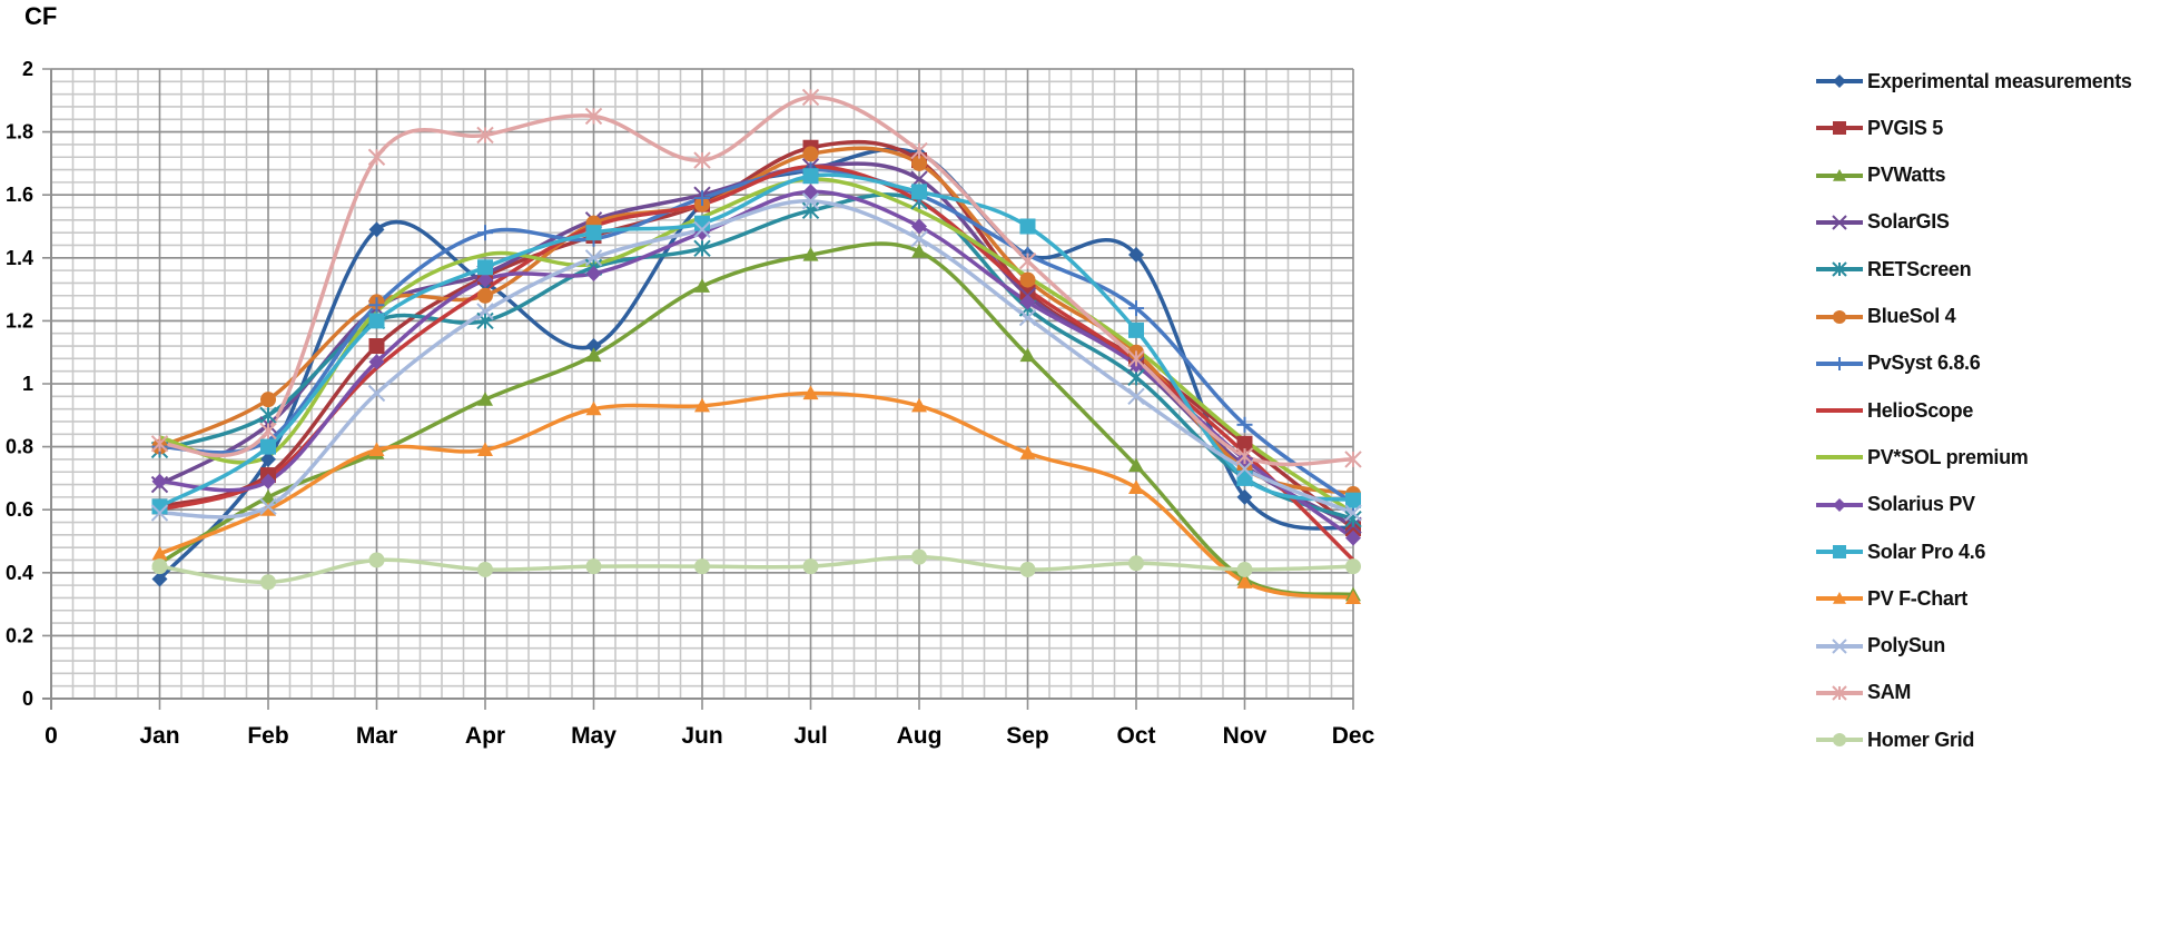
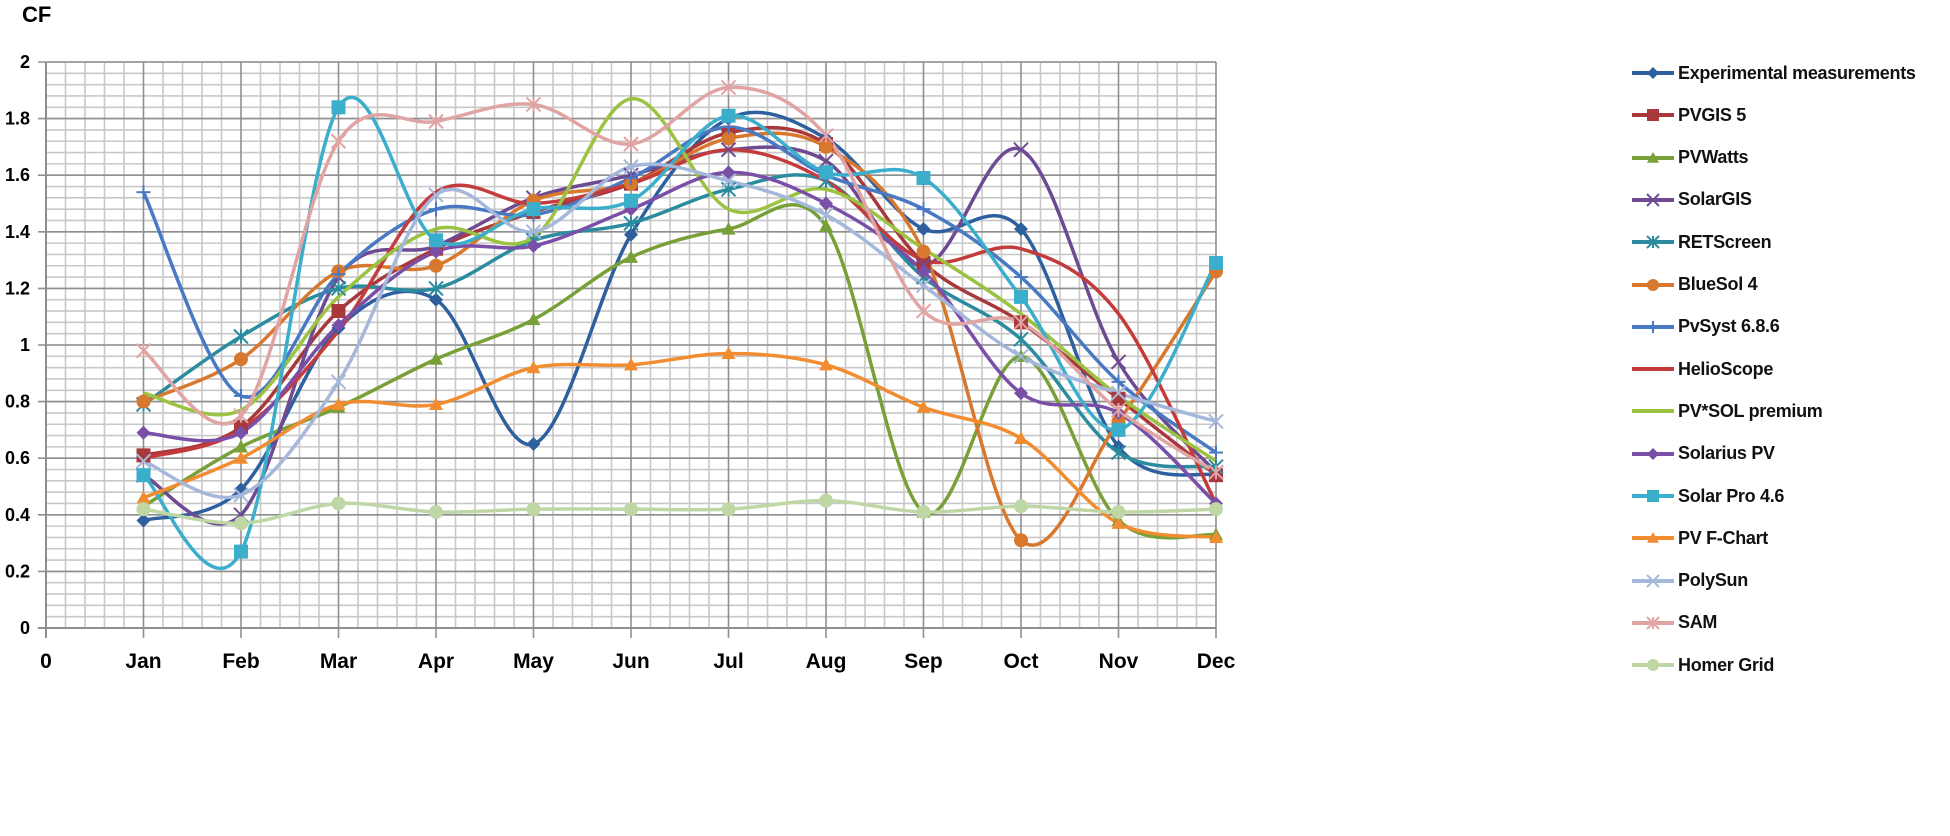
SolarGIS/Jan: 0.68 -> 0.54
PvSyst 6.8.6/Jan: 0.80 -> 1.54
Solar Pro 4.6/Jan: 0.61 -> 0.54
SAM/Jan: 0.81 -> 0.98
Experimental measurements/Feb: 0.76 -> 0.49
SolarGIS/Feb: 0.87 -> 0.40
RETScreen/Feb: 0.90 -> 1.03
Solar Pro 4.6/Feb: 0.80 -> 0.27
PolySun/Feb: 0.61 -> 0.47
SAM/Feb: 0.85 -> 0.75
Experimental measurements/Mar: 1.49 -> 1.06
PV*SOL premium/Mar: 1.23 -> 1.17
Solar Pro 4.6/Mar: 1.20 -> 1.84
PolySun/Mar: 0.97 -> 0.87
Experimental measurements/Apr: 1.32 -> 1.16
HelioScope/Apr: 1.30 -> 1.54
PolySun/Apr: 1.23 -> 1.53
Experimental measurements/May: 1.12 -> 0.65
Experimental measurements/Jun: 1.57 -> 1.39
PV*SOL premium/Jun: 1.53 -> 1.87
PolySun/Jun: 1.49 -> 1.63
Experimental measurements/Jul: 1.68 -> 1.80
PvSyst 6.8.6/Jul: 1.68 -> 1.77
PV*SOL premium/Jul: 1.65 -> 1.48
Solar Pro 4.6/Jul: 1.66 -> 1.81
PVWatts/Sep: 1.09 -> 0.41
PvSyst 6.8.6/Sep: 1.41 -> 1.48
Solar Pro 4.6/Sep: 1.50 -> 1.59
SAM/Sep: 1.39 -> 1.12
PVWatts/Oct: 0.74 -> 0.96
SolarGIS/Oct: 1.06 -> 1.69
BlueSol 4/Oct: 1.10 -> 0.31
HelioScope/Oct: 1.07 -> 1.34
Solarius PV/Oct: 1.06 -> 0.83
SolarGIS/Nov: 0.74 -> 0.94
RETScreen/Nov: 0.70 -> 0.62
HelioScope/Nov: 0.78 -> 1.11
PolySun/Nov: 0.73 -> 0.83
BlueSol 4/Dec: 0.65 -> 1.26
Solarius PV/Dec: 0.51 -> 0.44
Solar Pro 4.6/Dec: 0.63 -> 1.29
PolySun/Dec: 0.59 -> 0.73
SAM/Dec: 0.76 -> 0.55
